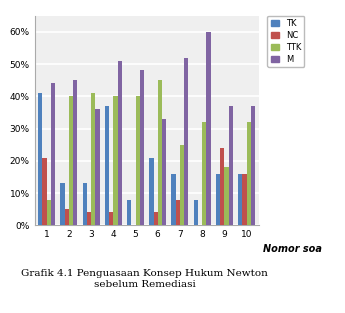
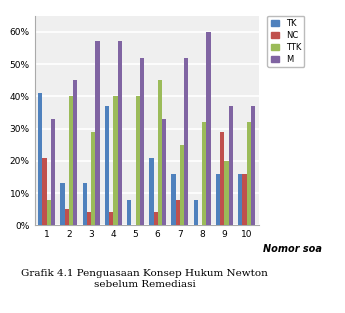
M/1: 44% -> 33%
TTK/3: 41% -> 29%
M/3: 36% -> 57%
M/4: 51% -> 57%
M/5: 48% -> 52%
NC/9: 24% -> 29%
TTK/9: 18% -> 20%
